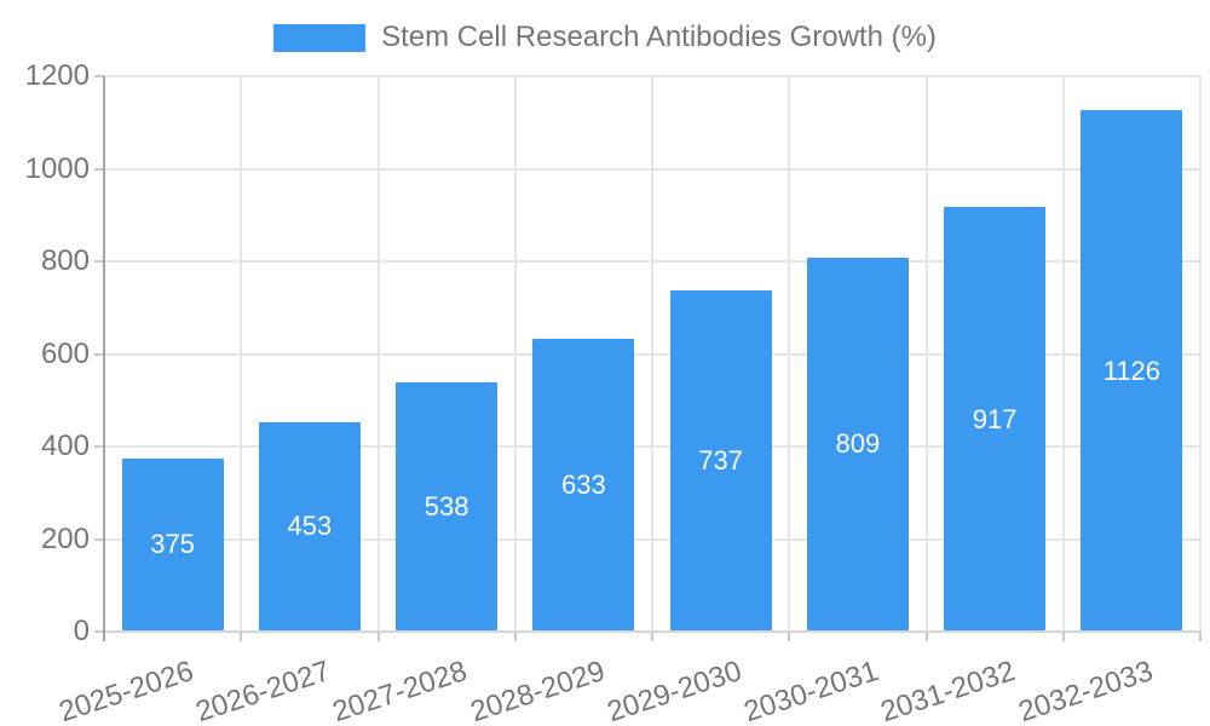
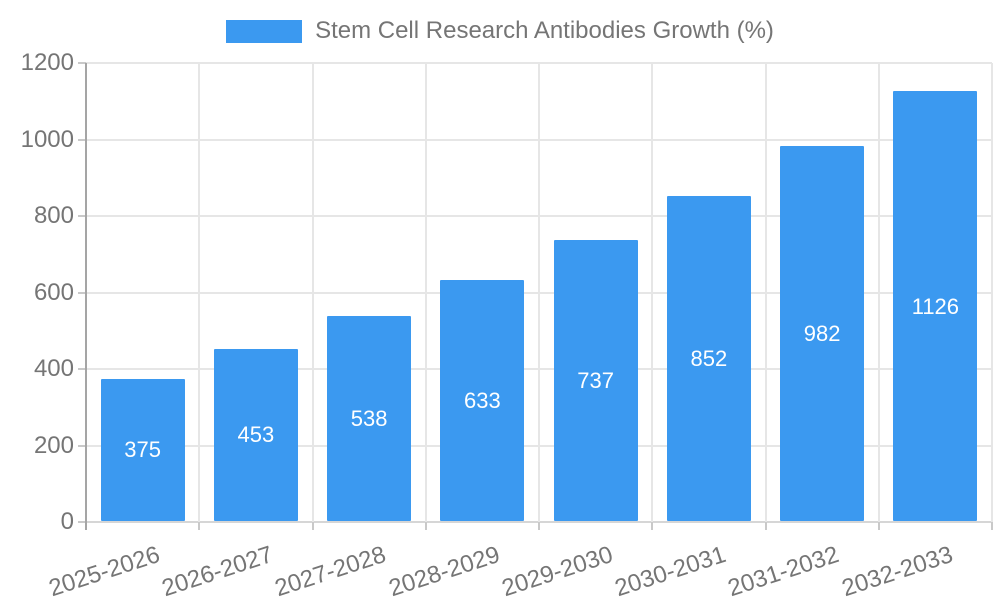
2030-2031: 809 -> 852
2031-2032: 917 -> 982
